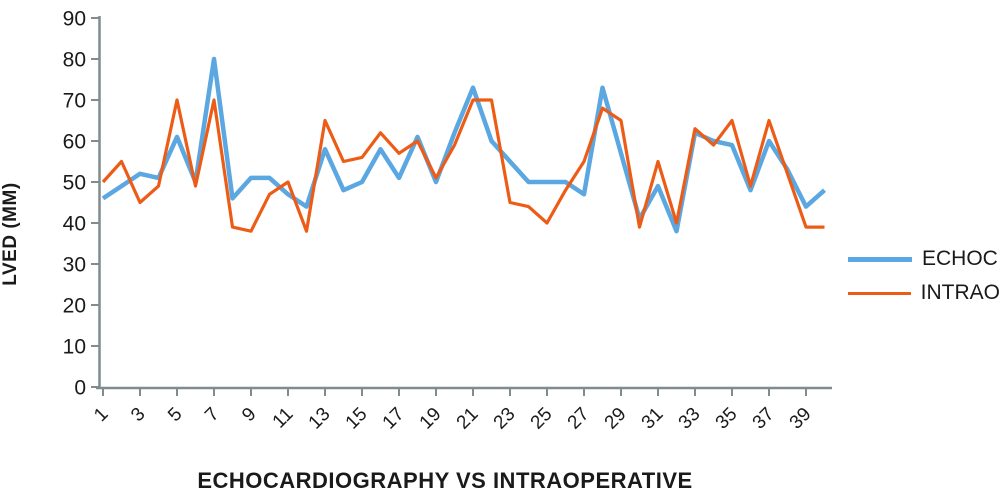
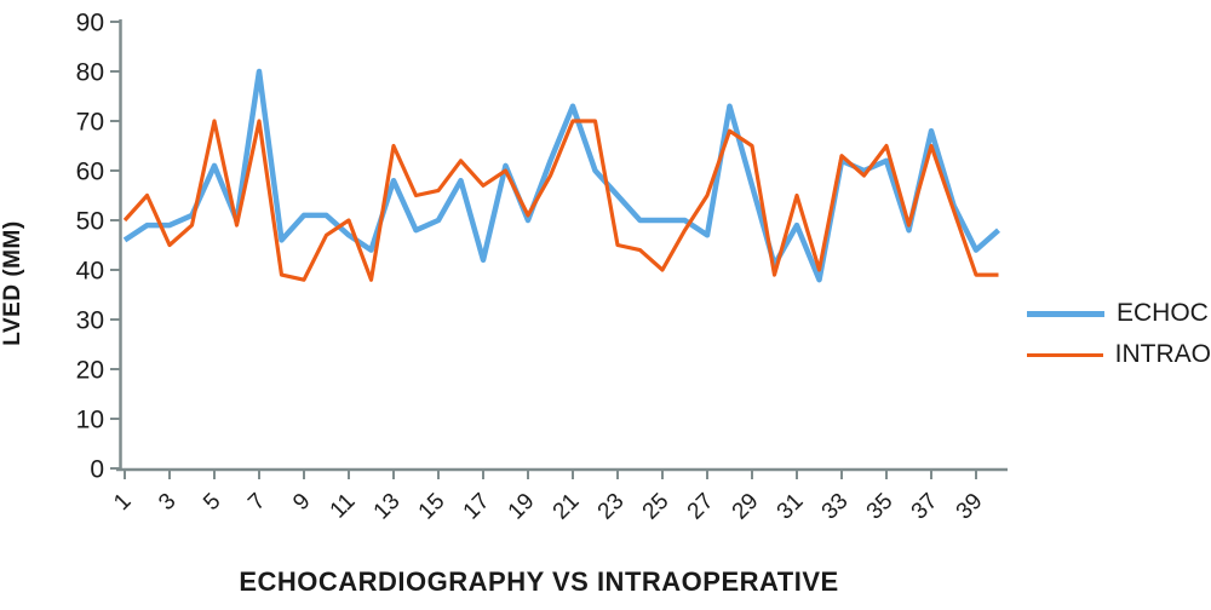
ECHOC/3: 52 -> 49
ECHOC/17: 51 -> 42
ECHOC/35: 59 -> 62
ECHOC/37: 60 -> 68
